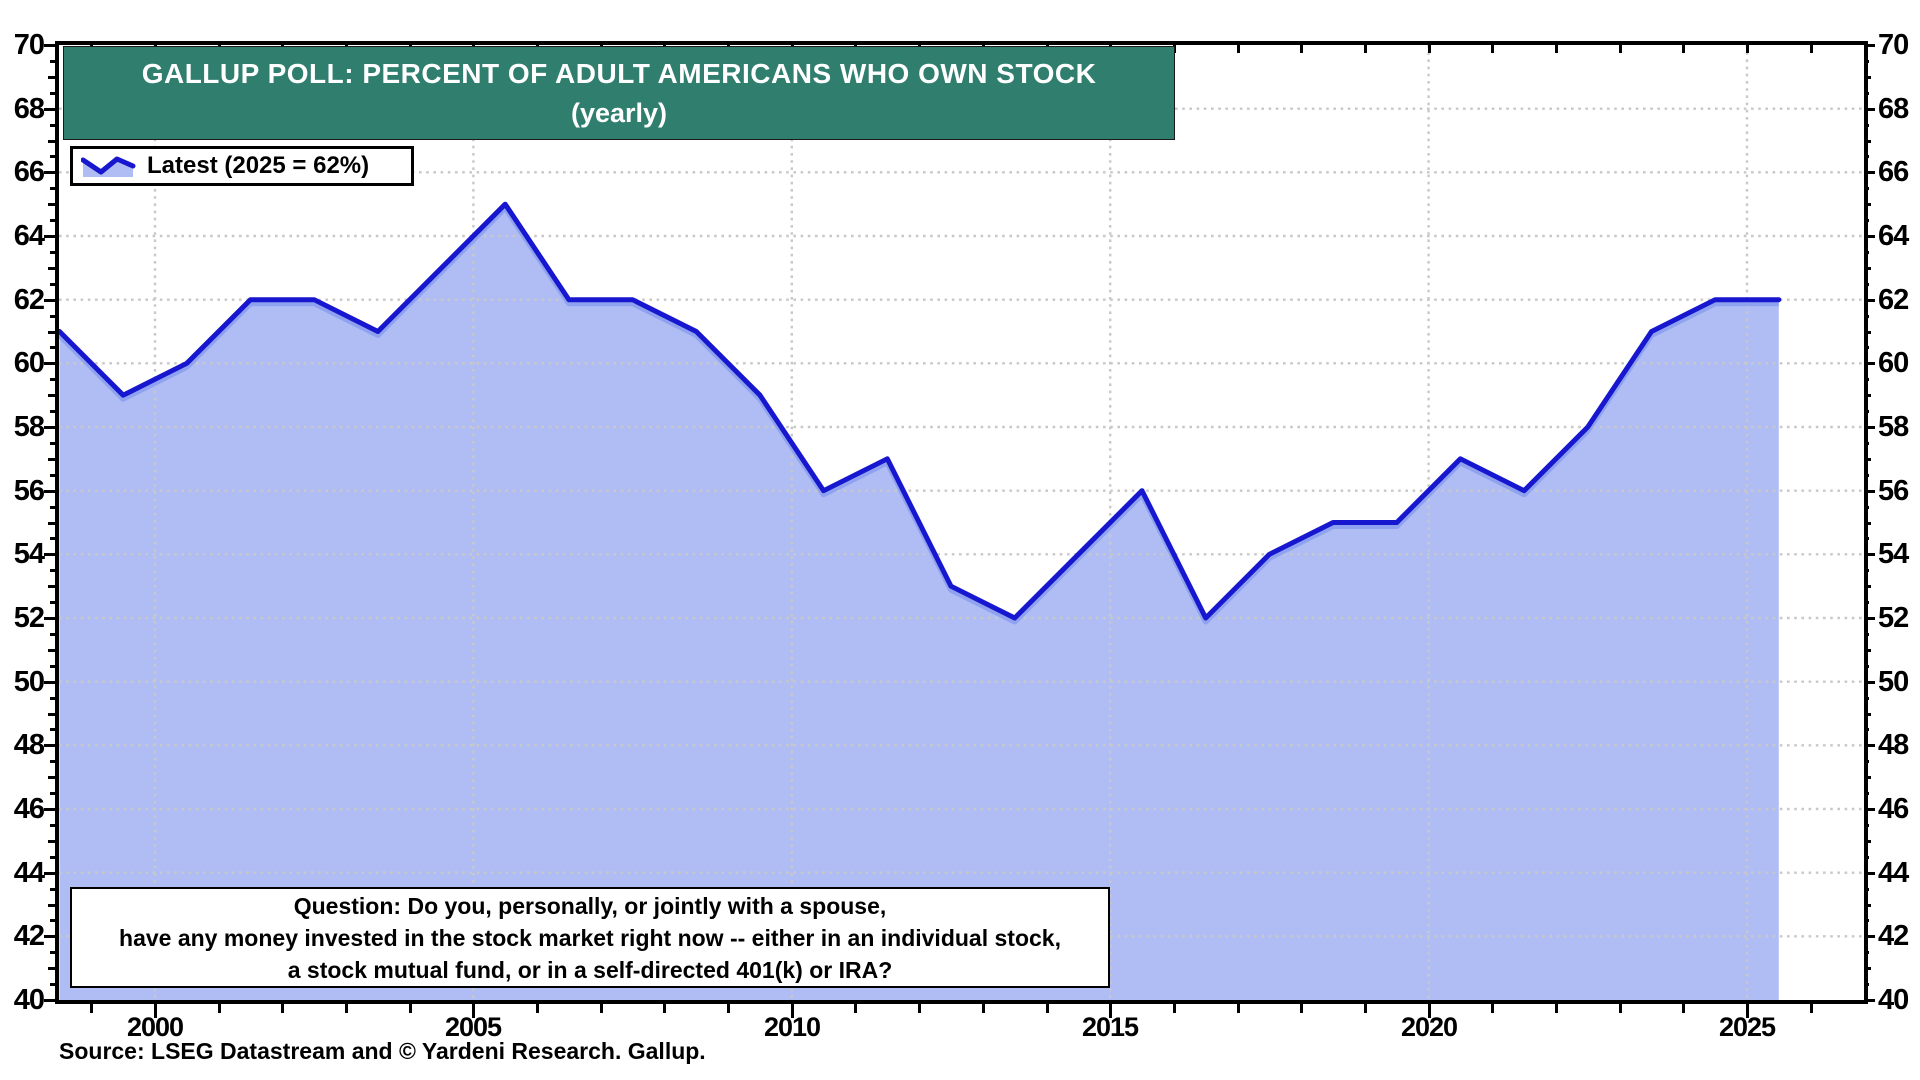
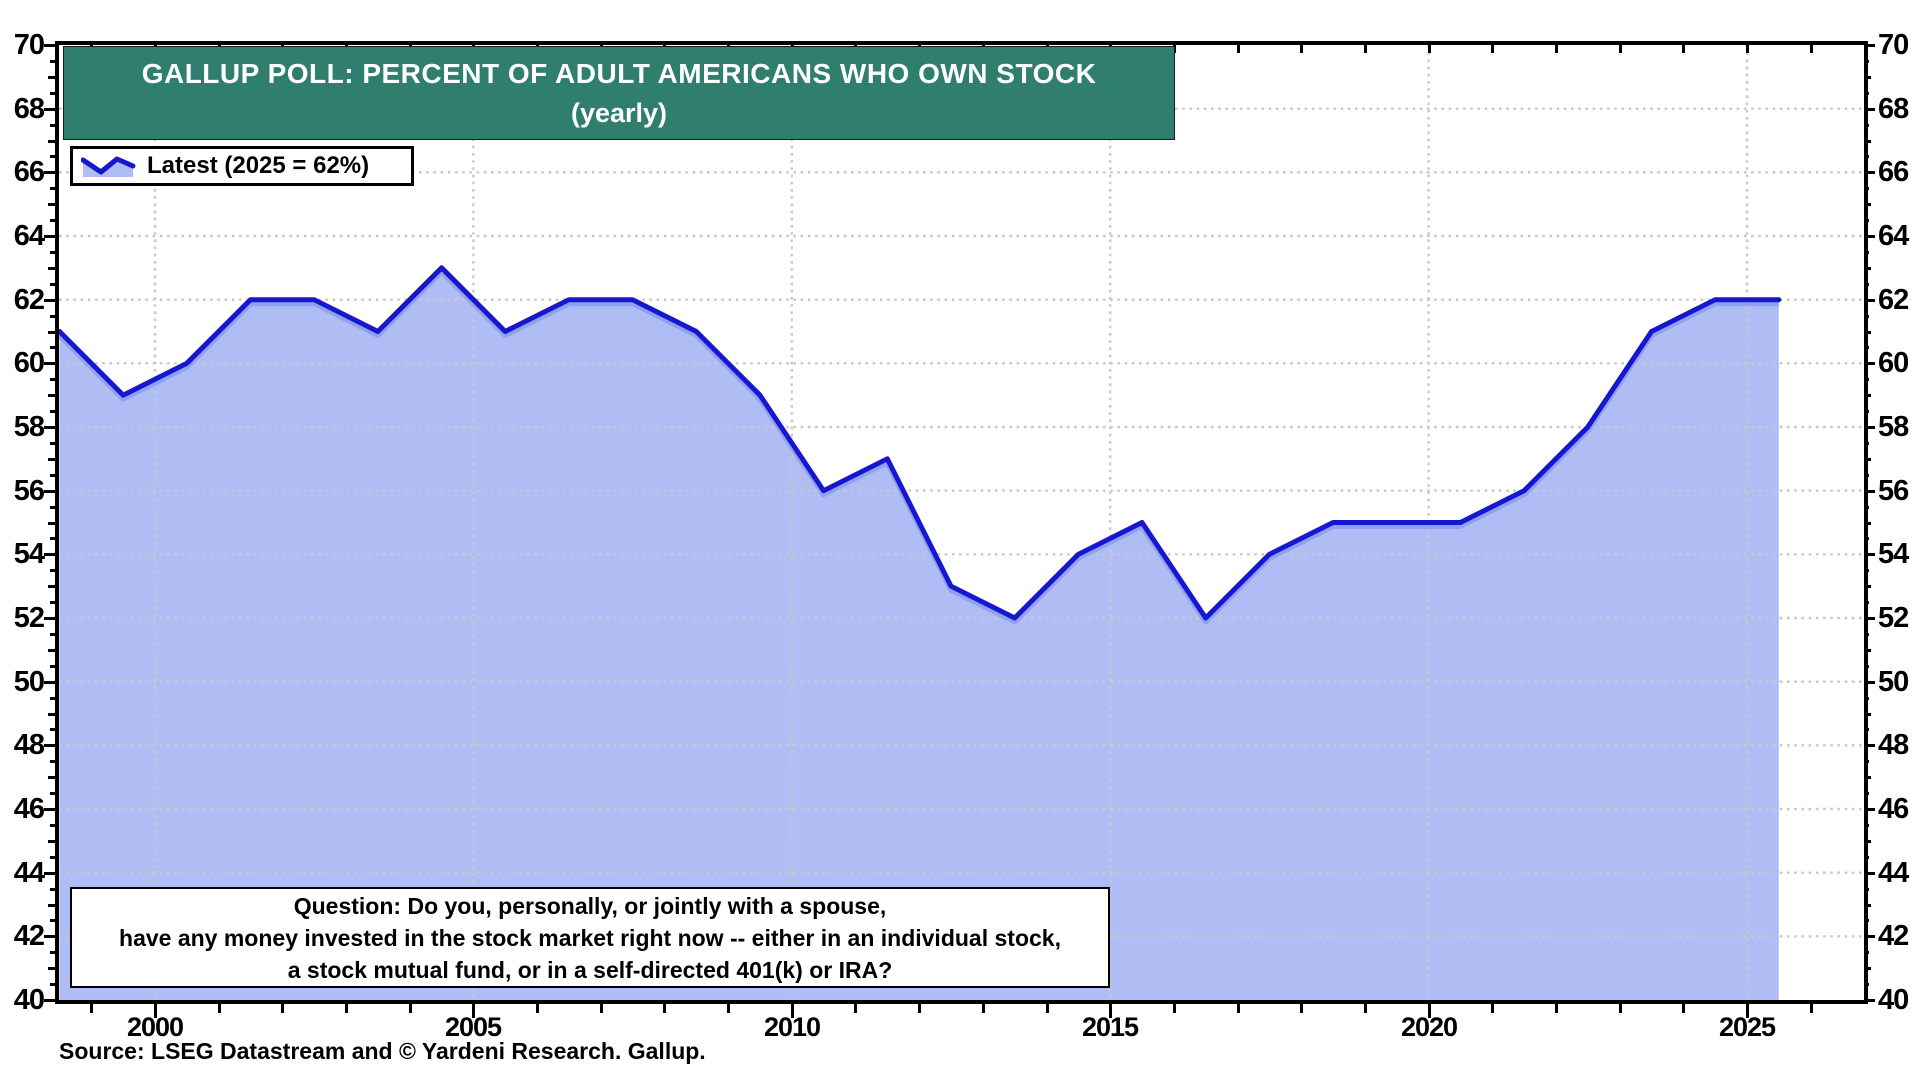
2005: 65 -> 61
2015: 56 -> 55
2020: 57 -> 55
